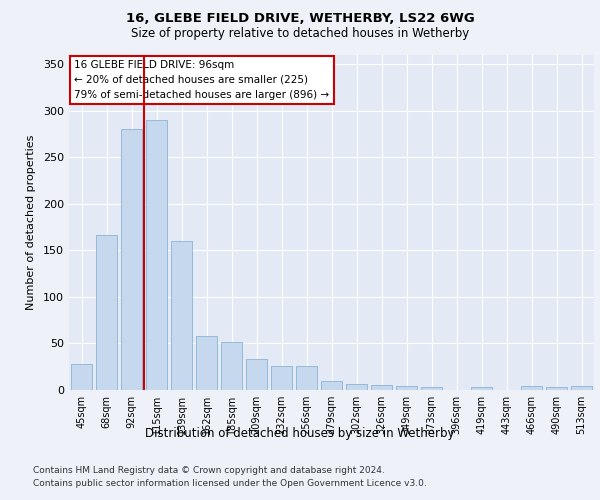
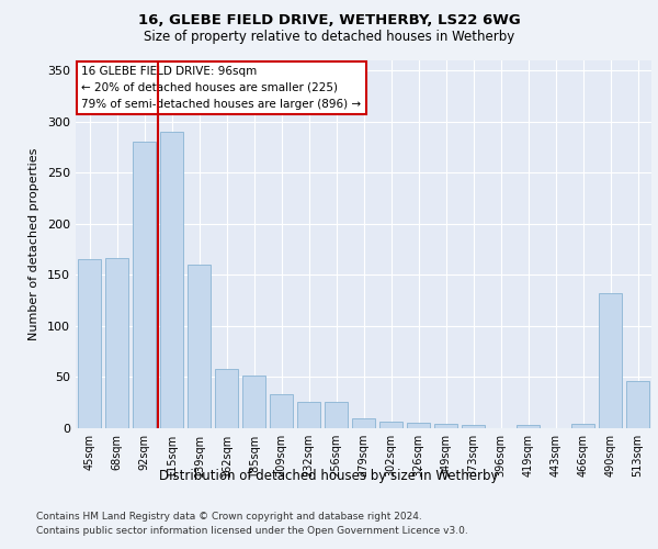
45sqm: 28 -> 166
490sqm: 3 -> 132
513sqm: 4 -> 46
